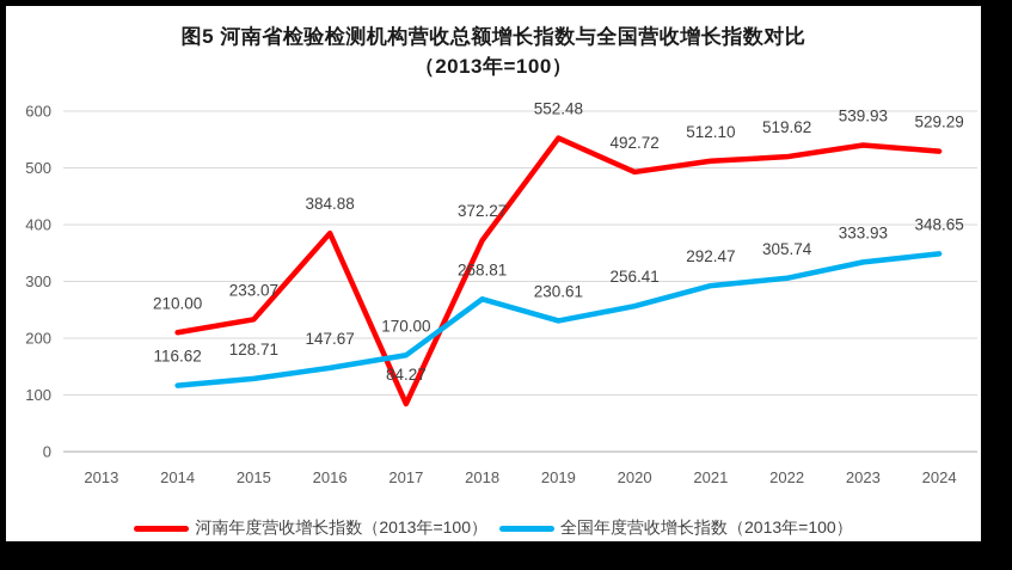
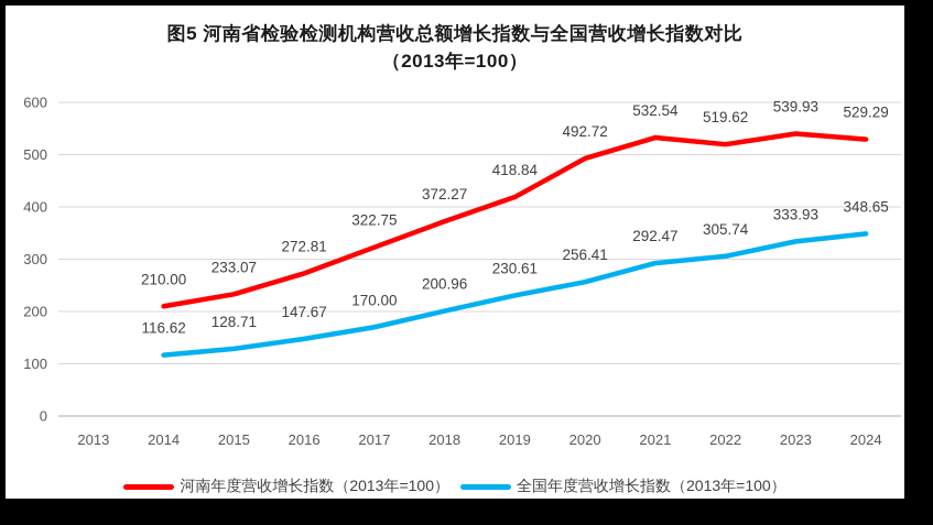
河南年度营收增长指数（2013年=100）/2016: 384.88 -> 272.81
河南年度营收增长指数（2013年=100）/2017: 84.27 -> 322.75
全国年度营收增长指数（2013年=100）/2018: 268.81 -> 200.96
河南年度营收增长指数（2013年=100）/2019: 552.48 -> 418.84
河南年度营收增长指数（2013年=100）/2021: 512.10 -> 532.54
